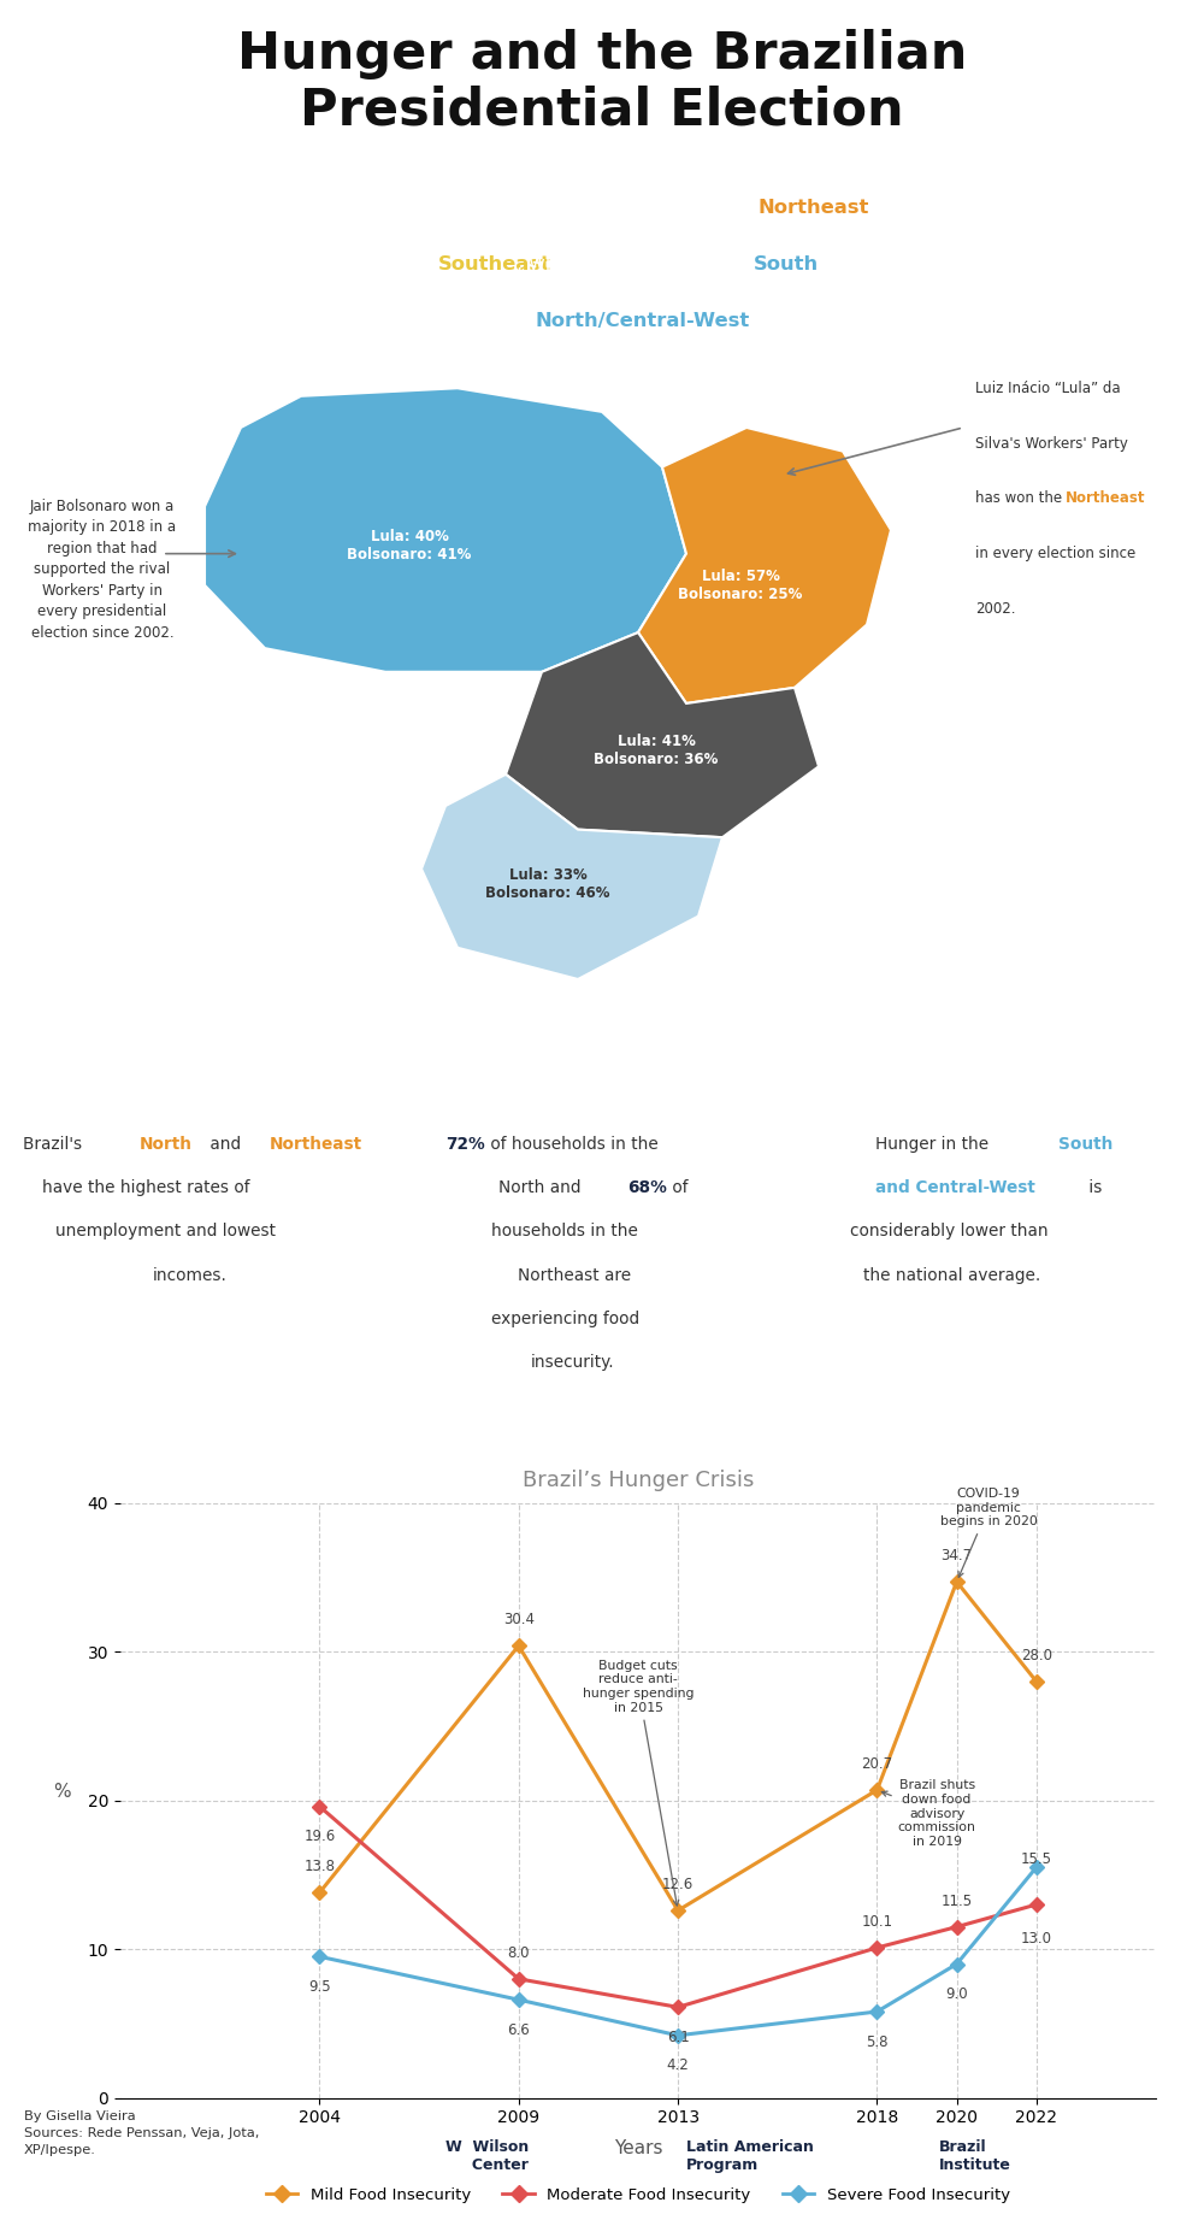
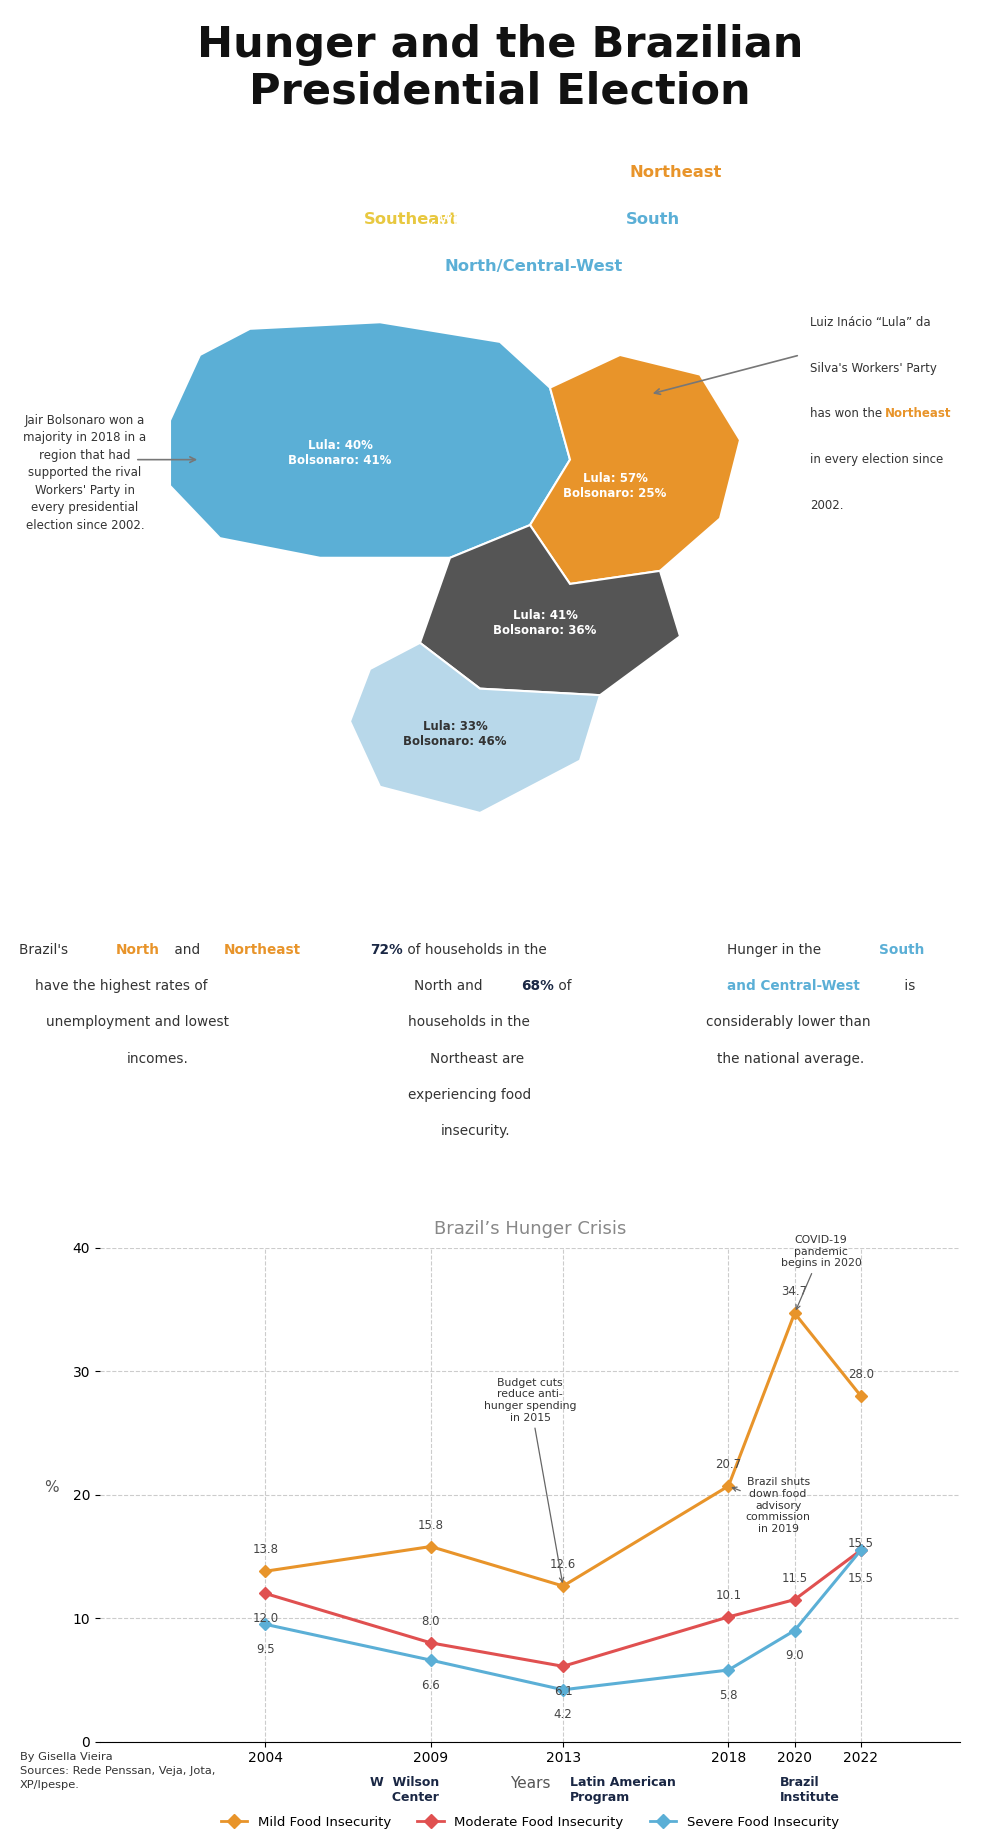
Moderate Food Insecurity/2004: 19.6 -> 12.0
Mild Food Insecurity/2009: 30.4 -> 15.8
Moderate Food Insecurity/2022: 13.0 -> 15.5
